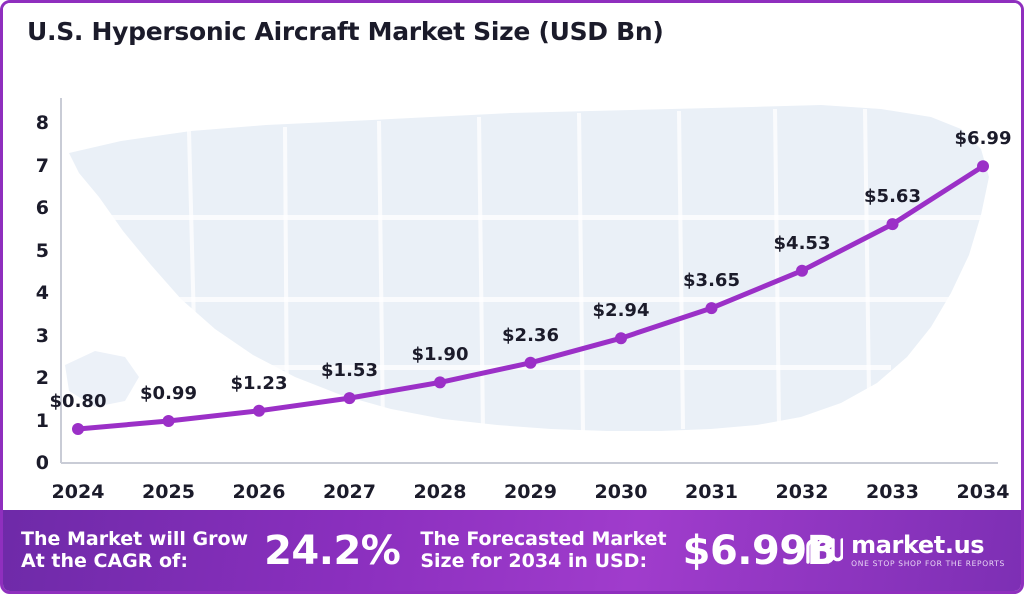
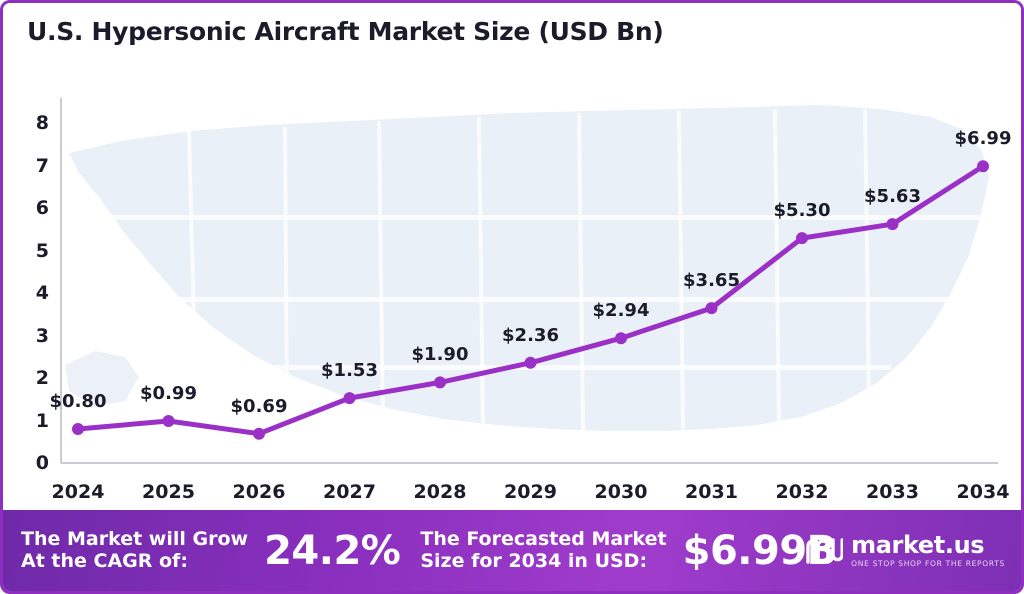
2026: $1.23 -> $0.69
2032: $4.53 -> $5.30
